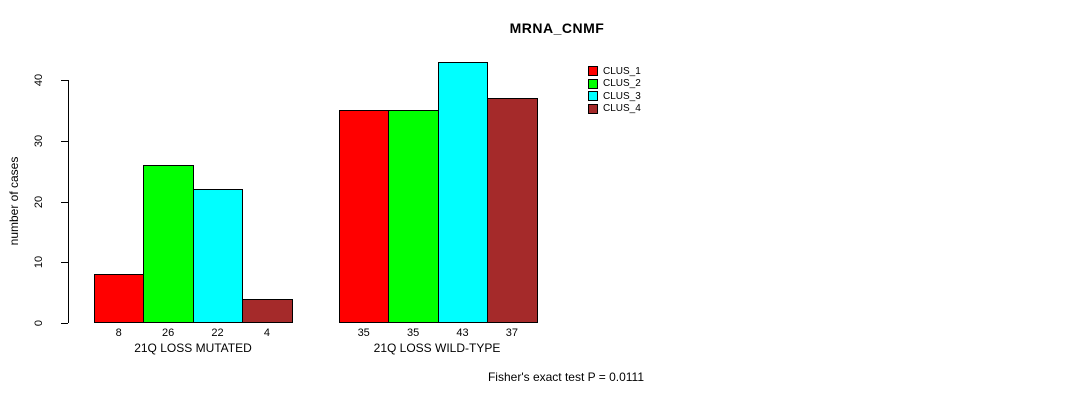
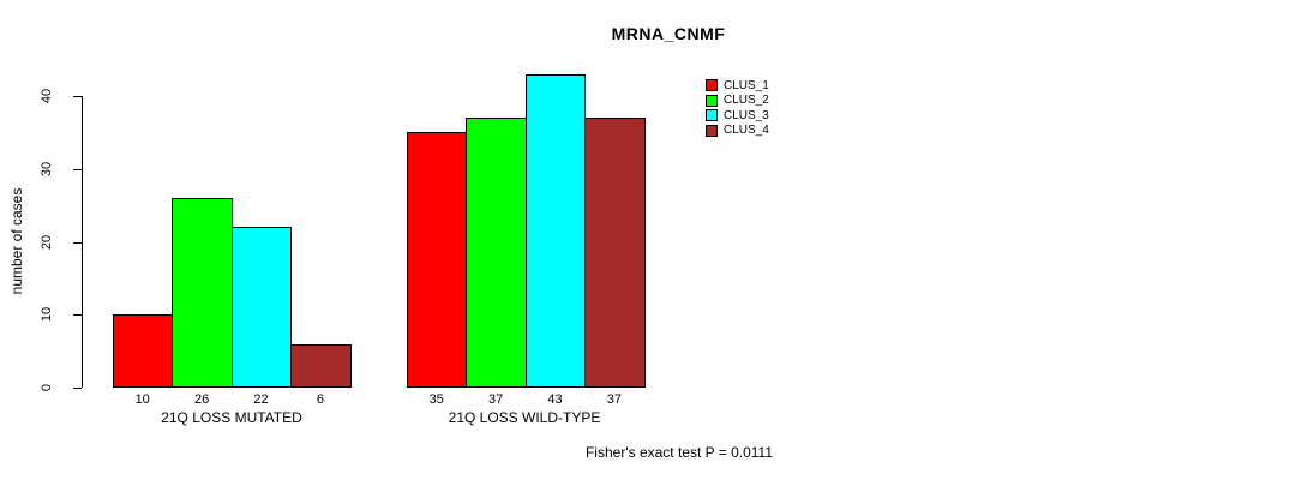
CLUS_1/21Q LOSS MUTATED: 8 -> 10
CLUS_4/21Q LOSS MUTATED: 4 -> 6
CLUS_2/21Q LOSS WILD-TYPE: 35 -> 37
